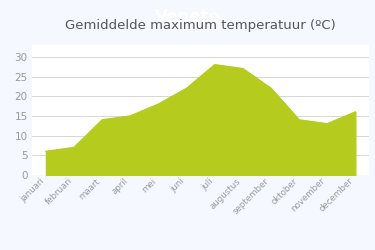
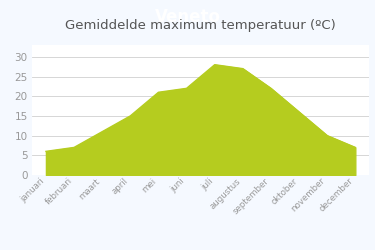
maart: 14 -> 11
mei: 18 -> 21
oktober: 14 -> 16
november: 13 -> 10
december: 16 -> 7
